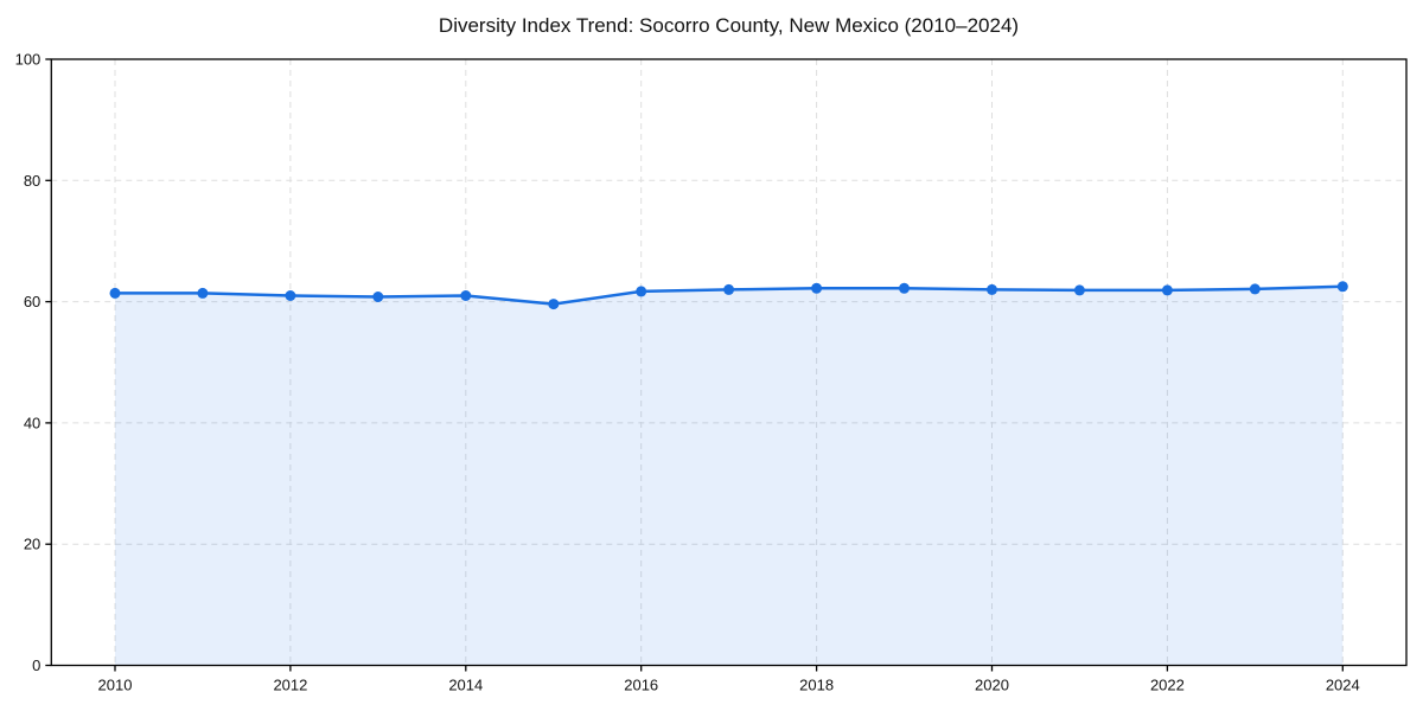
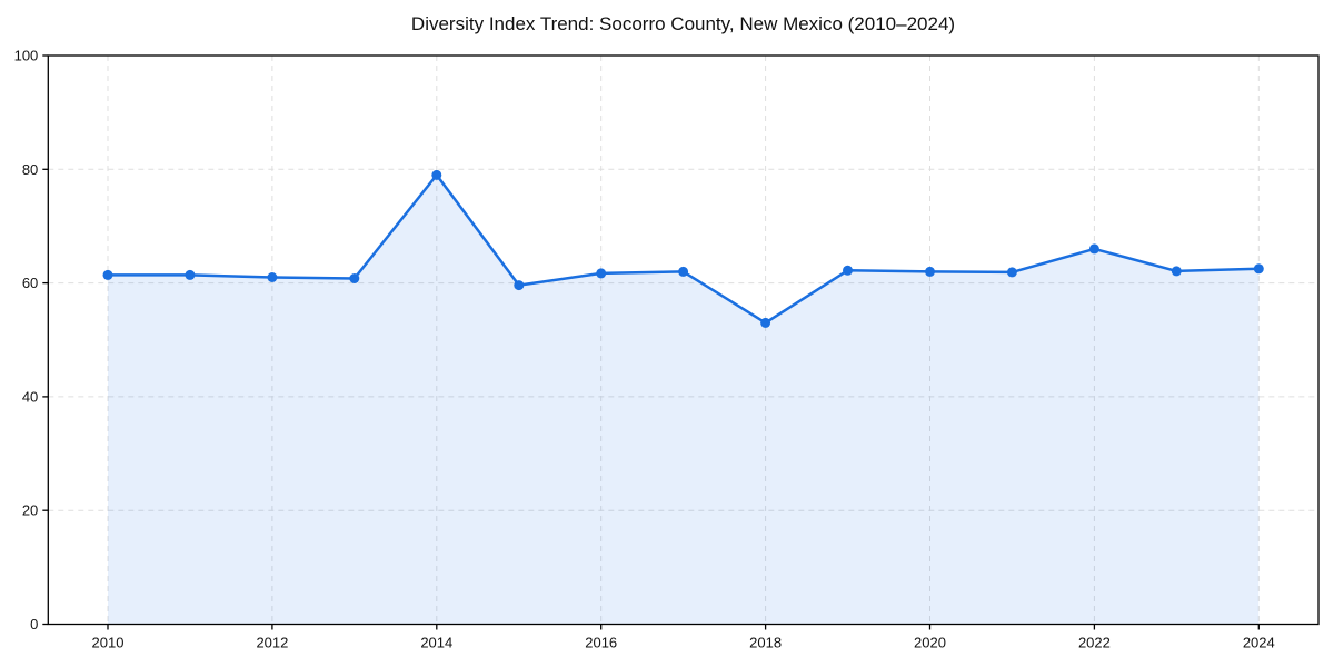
2014: 61 -> 79
2018: 62 -> 53
2022: 62 -> 66
